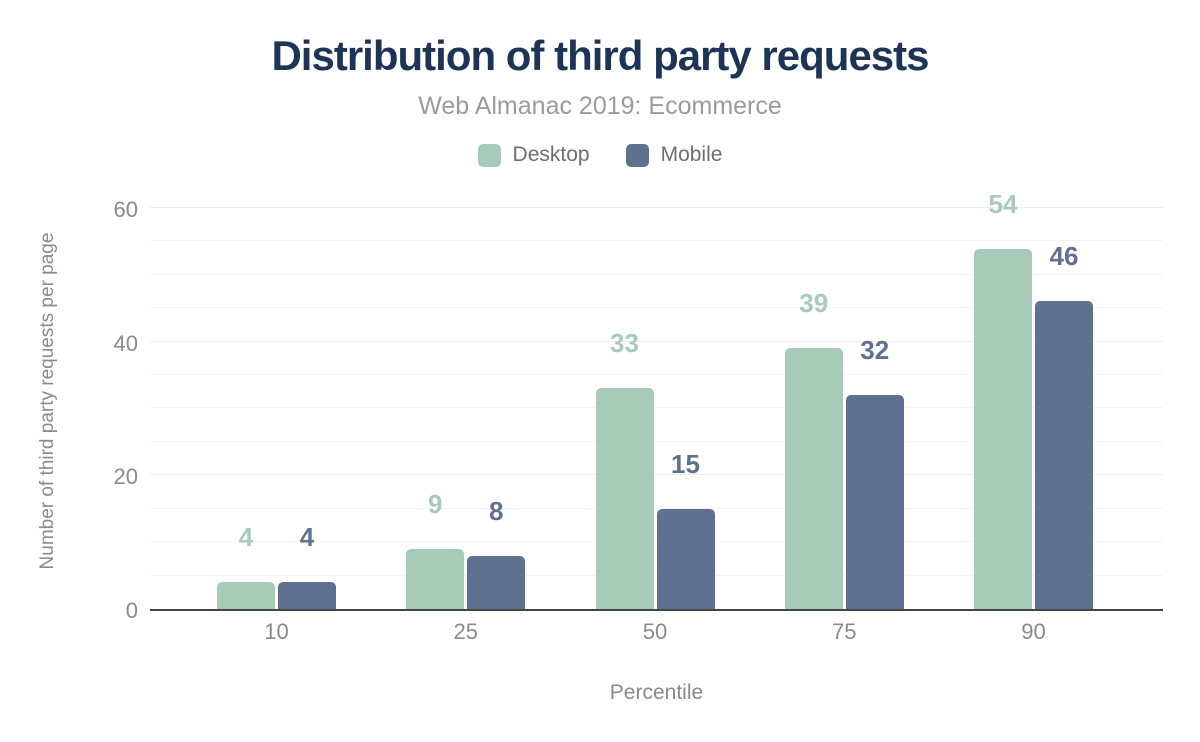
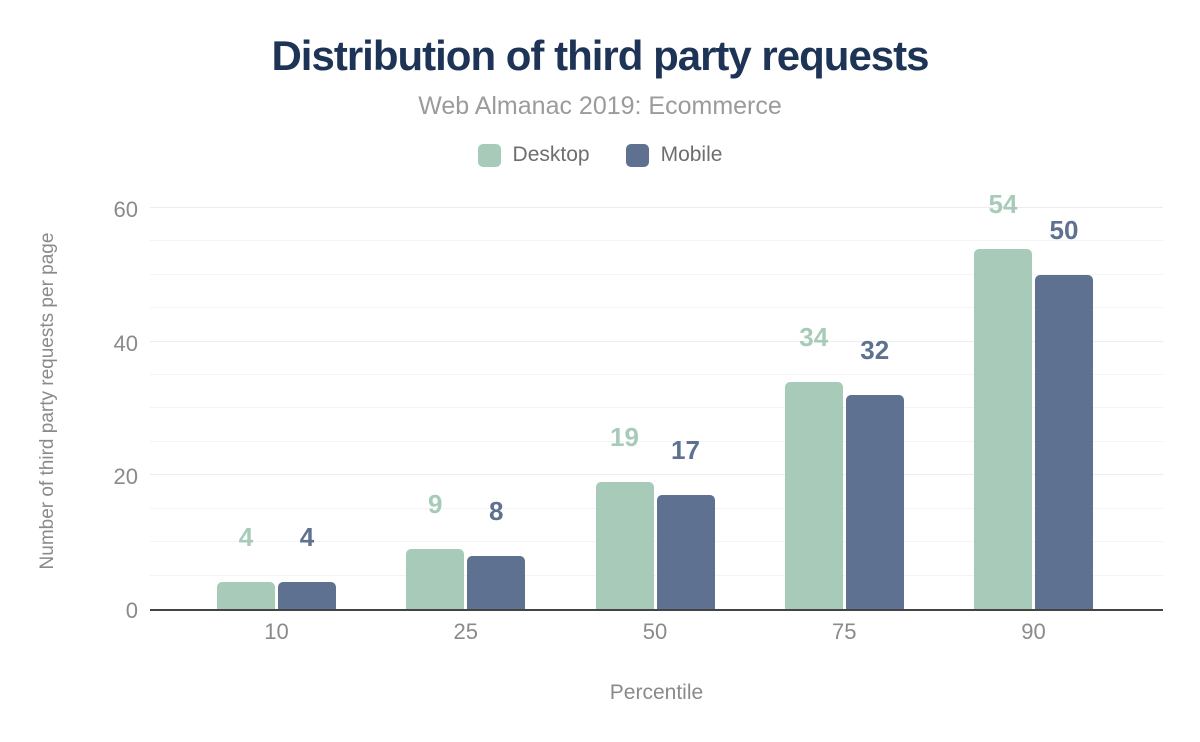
Desktop/50: 33 -> 19
Mobile/50: 15 -> 17
Desktop/75: 39 -> 34
Mobile/90: 46 -> 50
